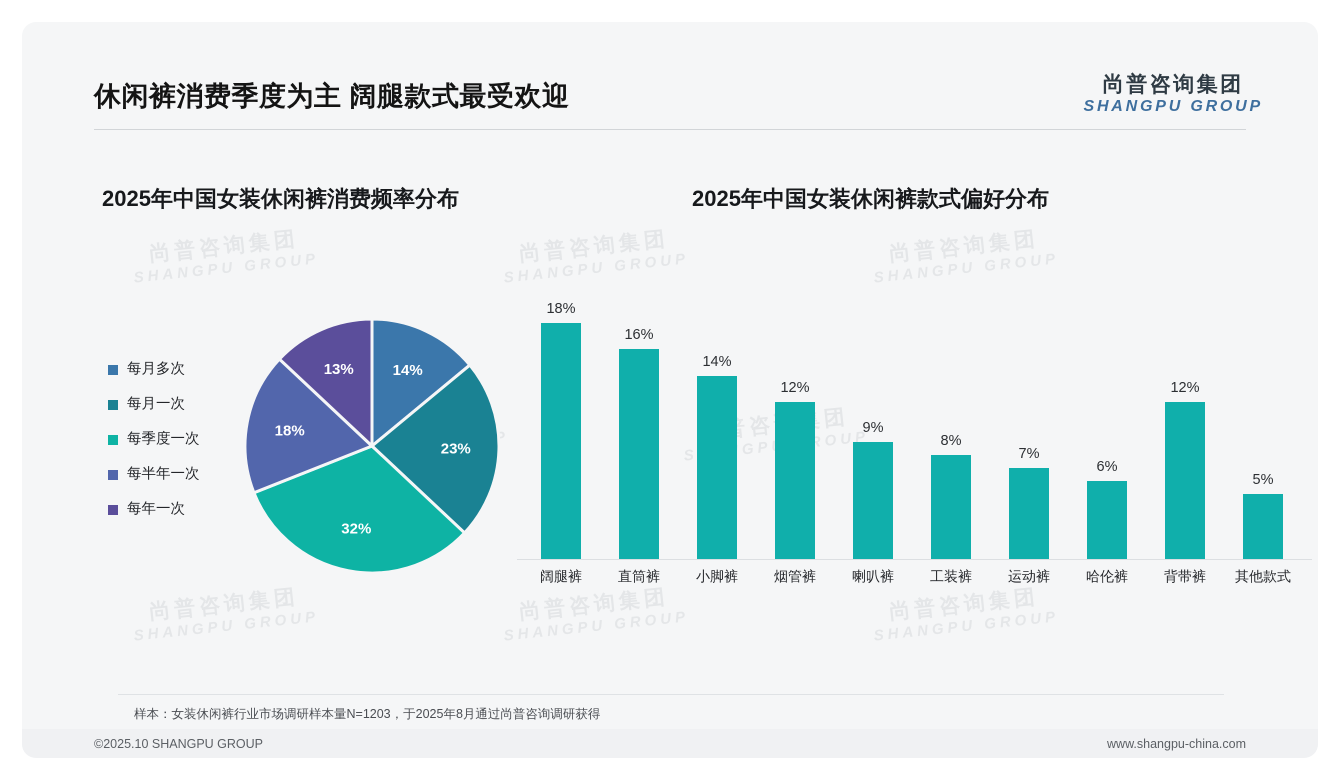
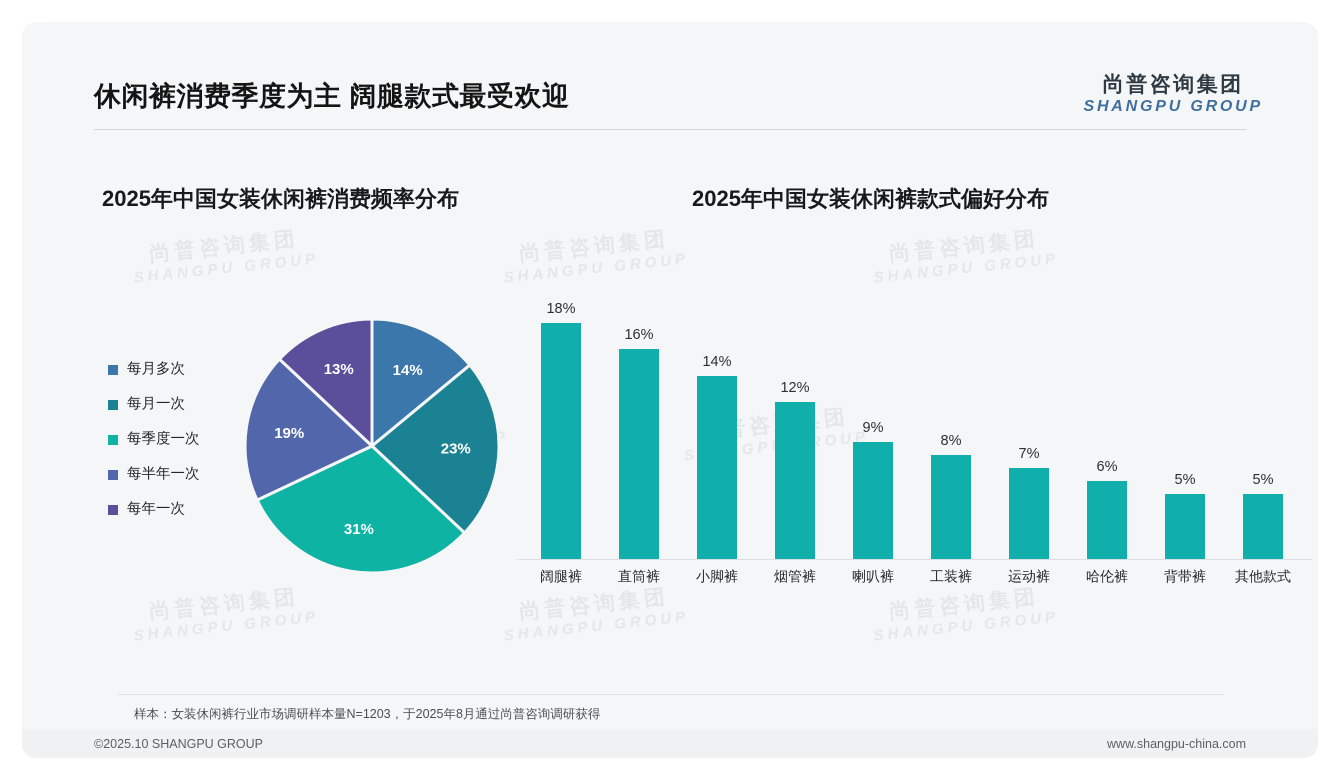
2025年中国女装休闲裤消费频率分布/每季度一次: 32% -> 31%
2025年中国女装休闲裤消费频率分布/每半年一次: 18% -> 19%
2025年中国女装休闲裤款式偏好分布/背带裤: 12% -> 5%
